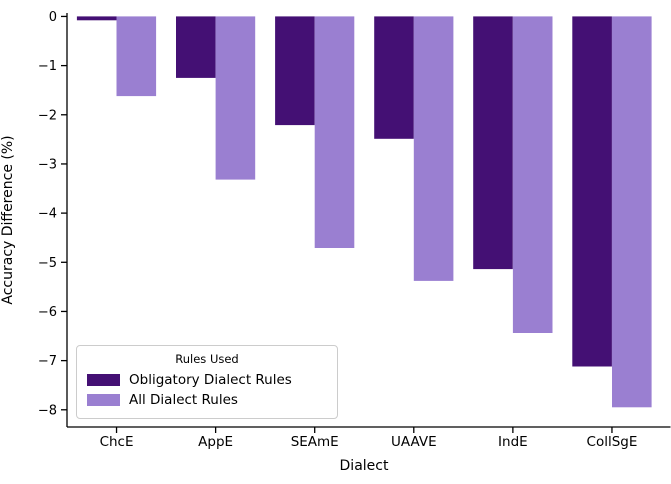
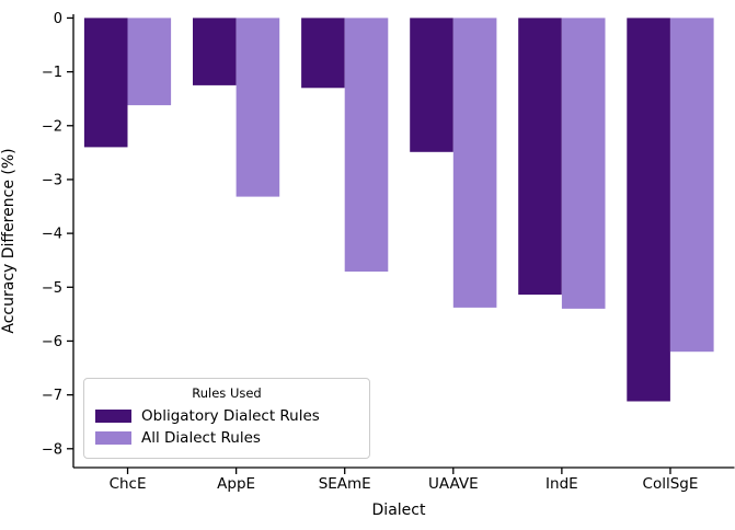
Obligatory Dialect Rules/ChcE: -0.1 -> -2.4
Obligatory Dialect Rules/SEAmE: -2.2 -> -1.3
All Dialect Rules/IndE: -6.4 -> -5.4
All Dialect Rules/CollSgE: -8.0 -> -6.2
